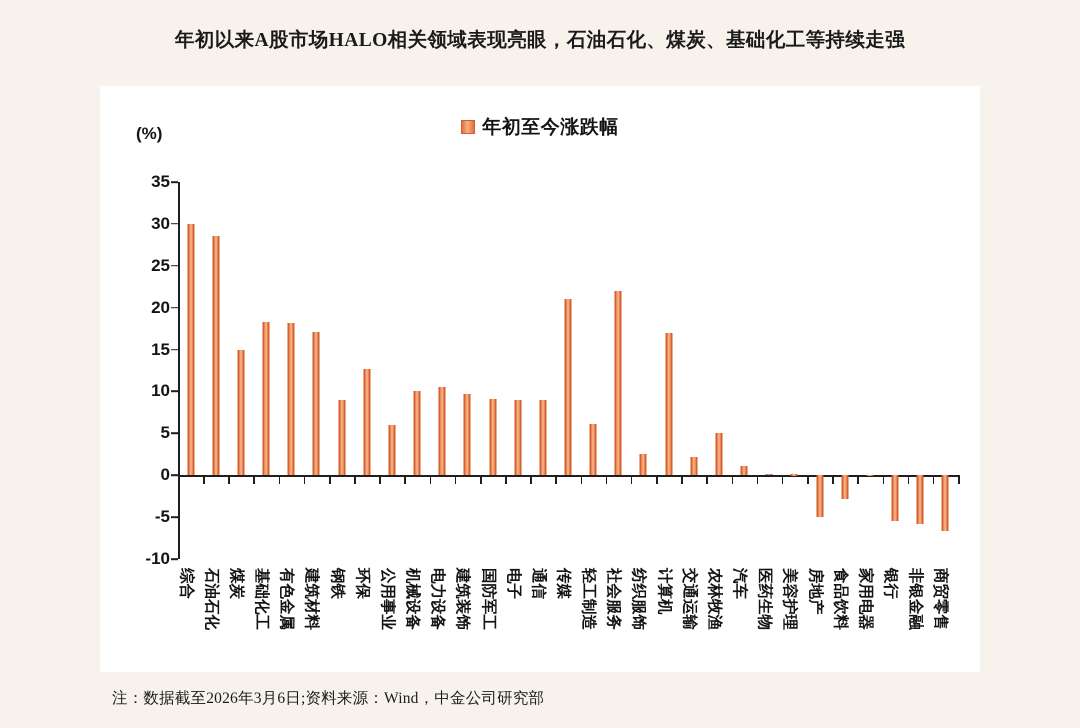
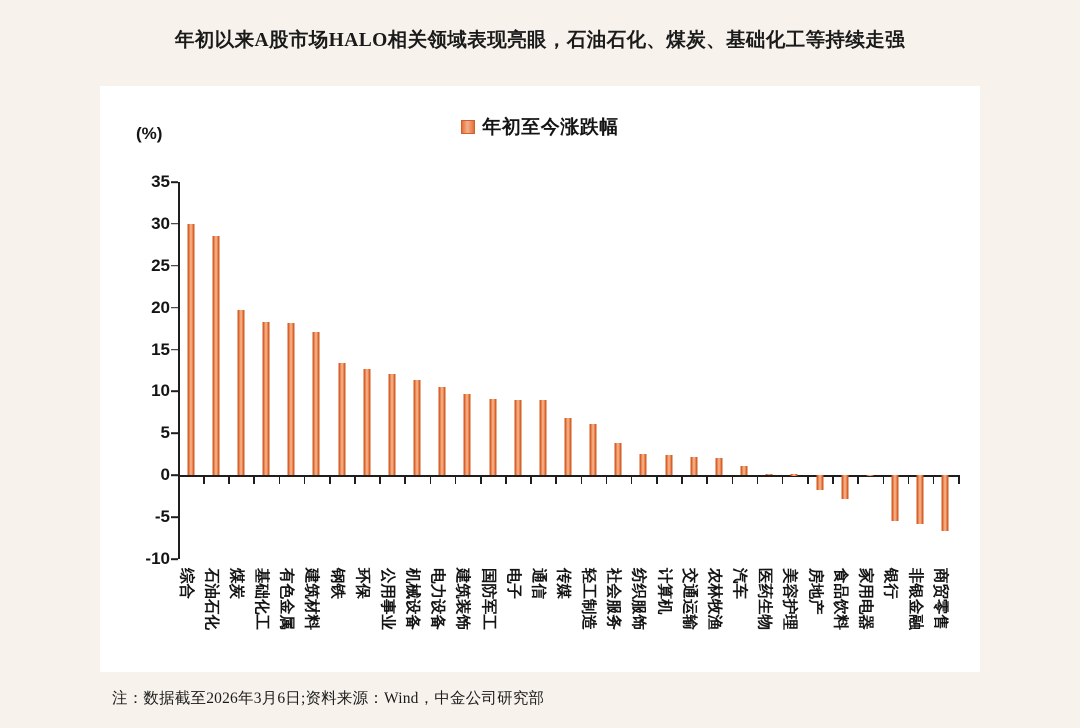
煤炭: 15 -> 20
钢铁: 9 -> 13
公用事业: 6 -> 12
机械设备: 10 -> 11
传媒: 21 -> 7
社会服务: 22 -> 4
计算机: 17 -> 2
农林牧渔: 5 -> 2
房地产: -5 -> -2
